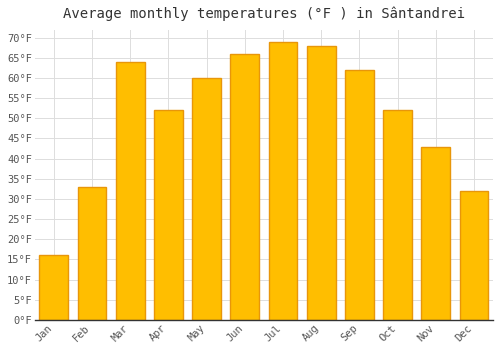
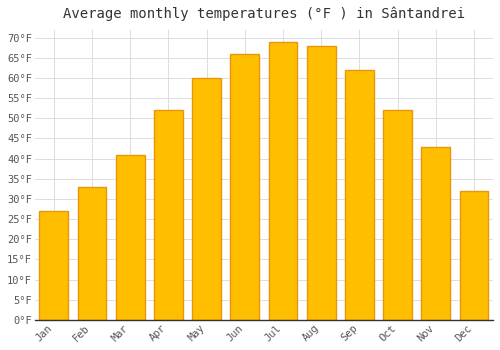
Jan: 16°F -> 27°F
Mar: 64°F -> 41°F
